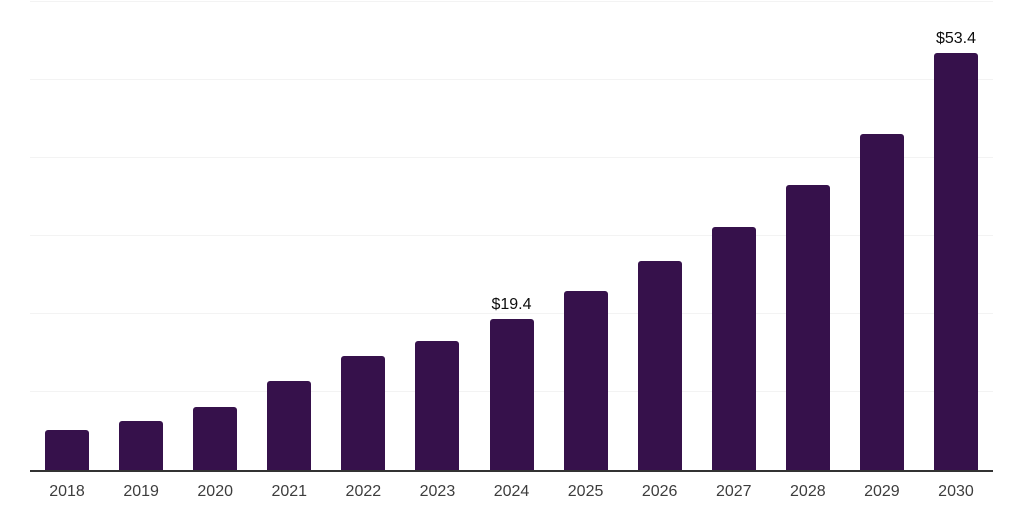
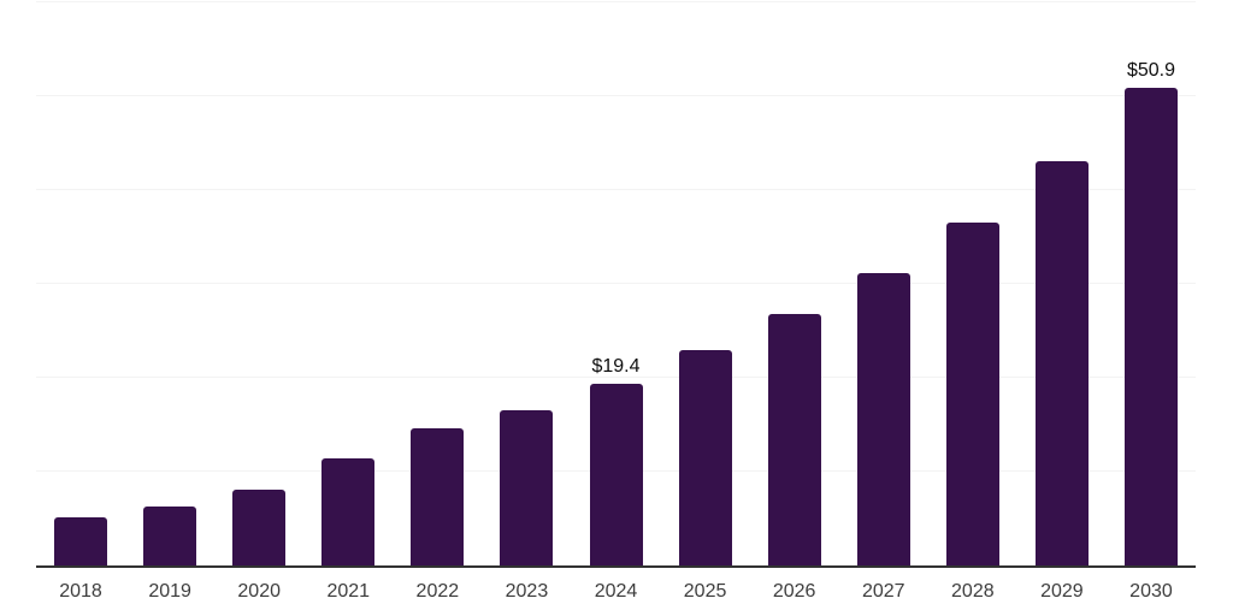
2030: $53.4 -> $50.9
